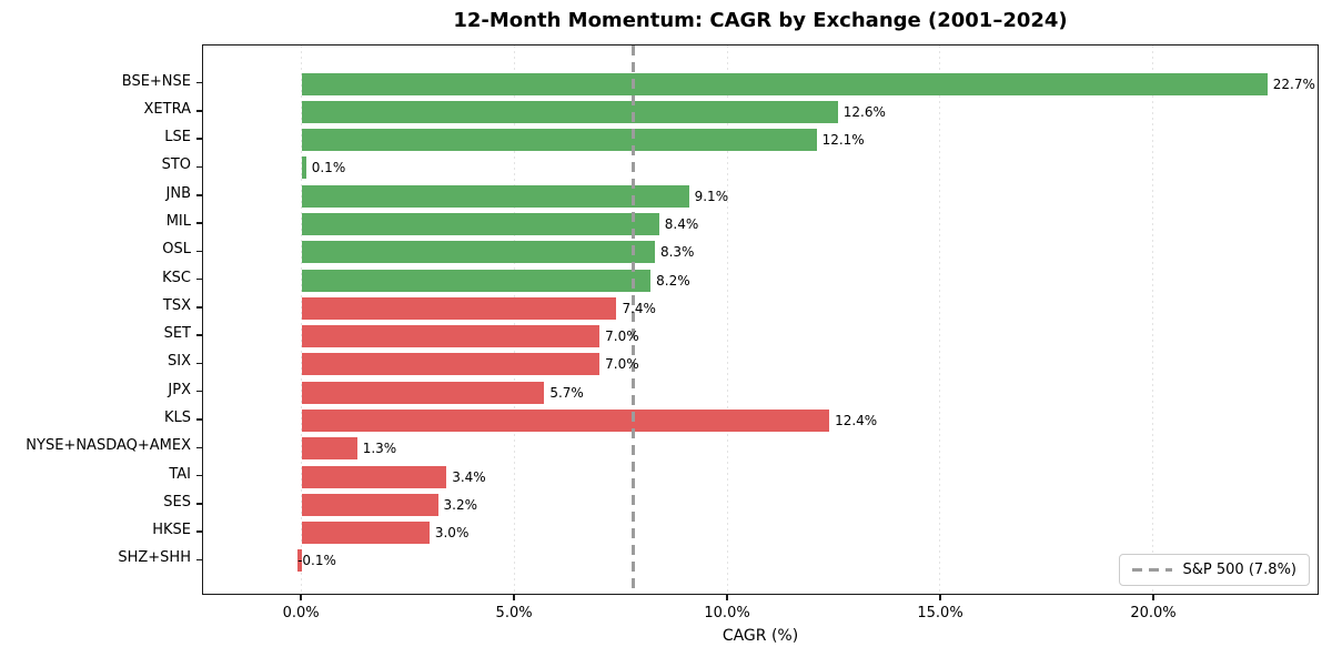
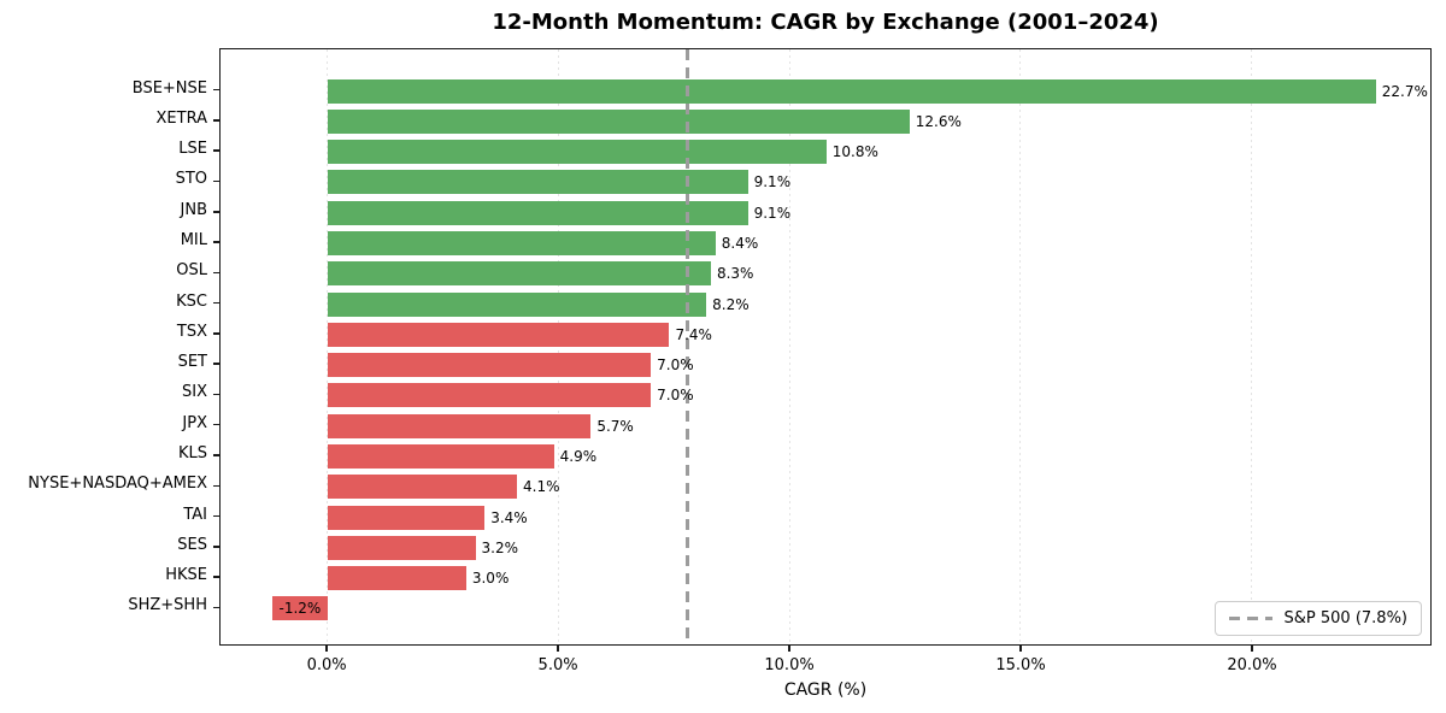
LSE: 12.1% -> 10.8%
STO: 0.1% -> 9.1%
KLS: 12.4% -> 4.9%
NYSE+NASDAQ+AMEX: 1.3% -> 4.1%
SHZ+SHH: -0.1% -> -1.2%
